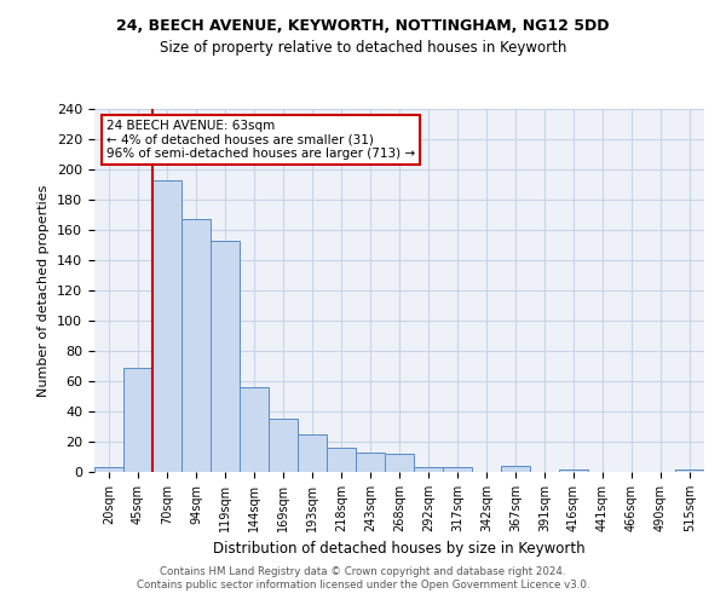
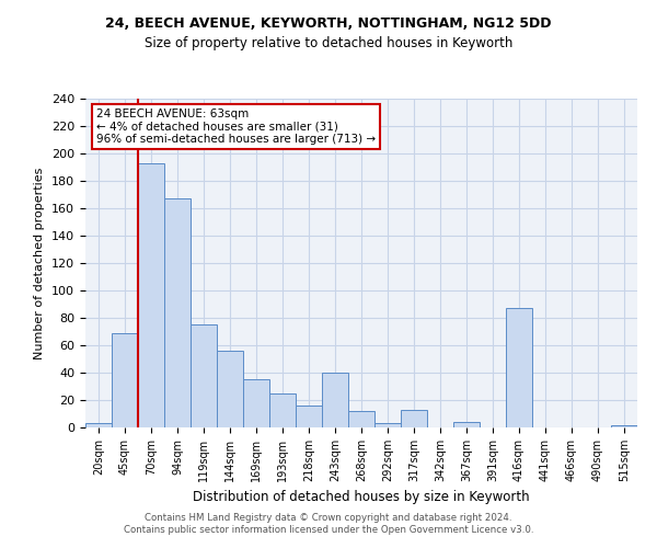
119sqm: 153 -> 75
243sqm: 13 -> 40
317sqm: 3 -> 13
416sqm: 2 -> 87
